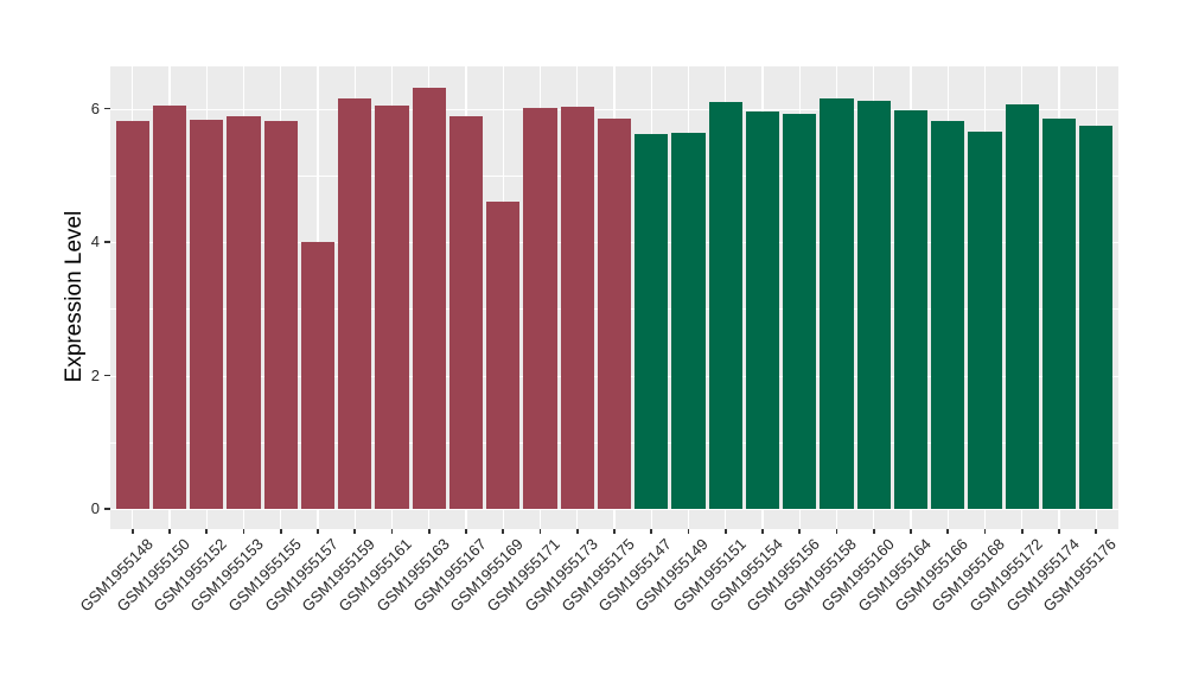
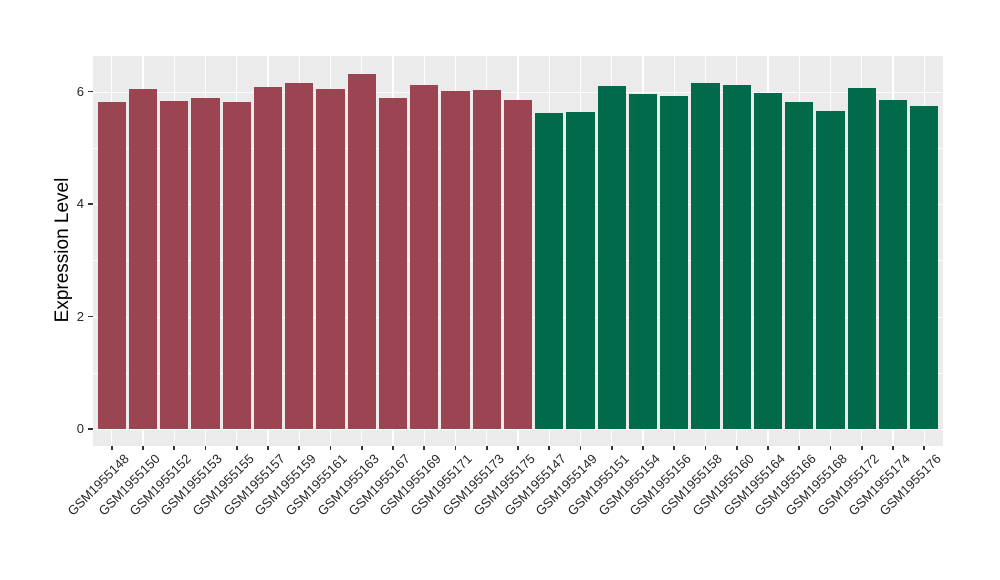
GSM1955157: 4.0 -> 6.1
GSM1955169: 4.6 -> 6.1
